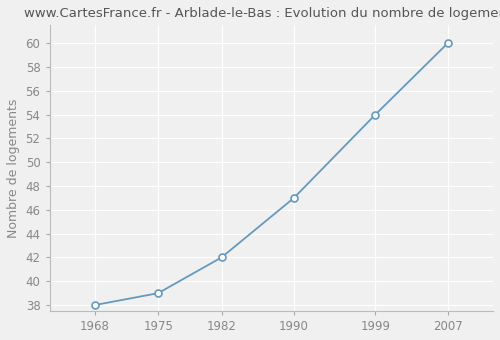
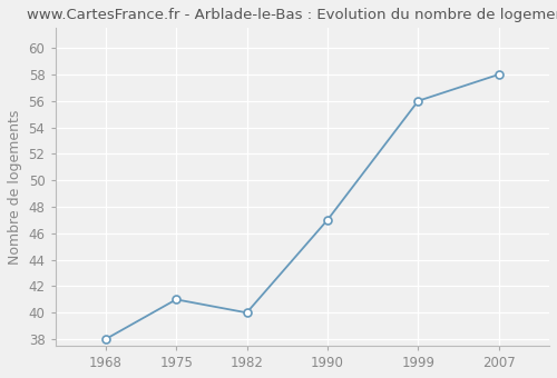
1975: 39 -> 41
1982: 42 -> 40
1999: 54 -> 56
2007: 60 -> 58
